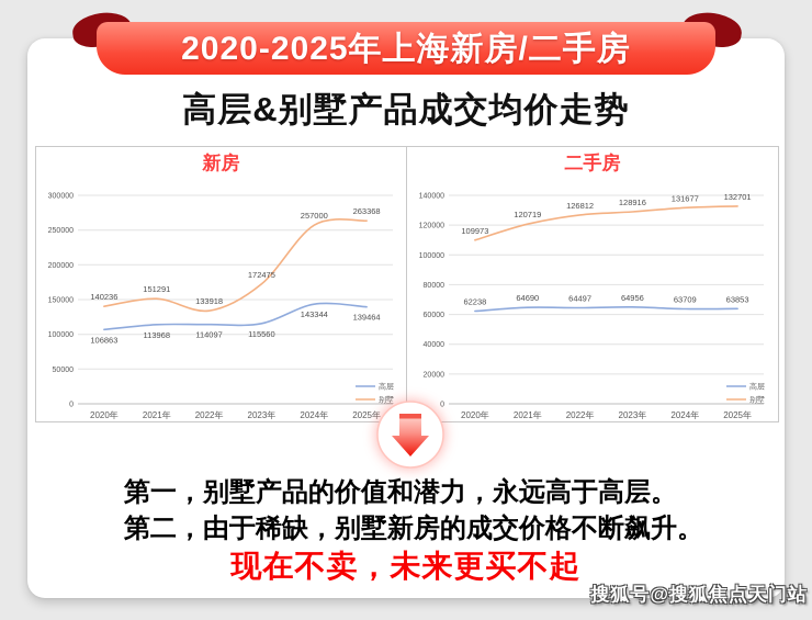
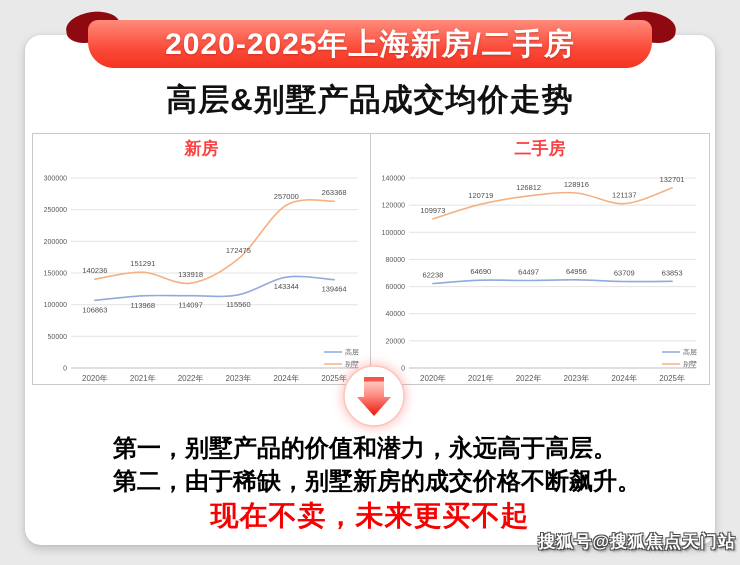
二手房/别墅/2024年: 131677 -> 121137
